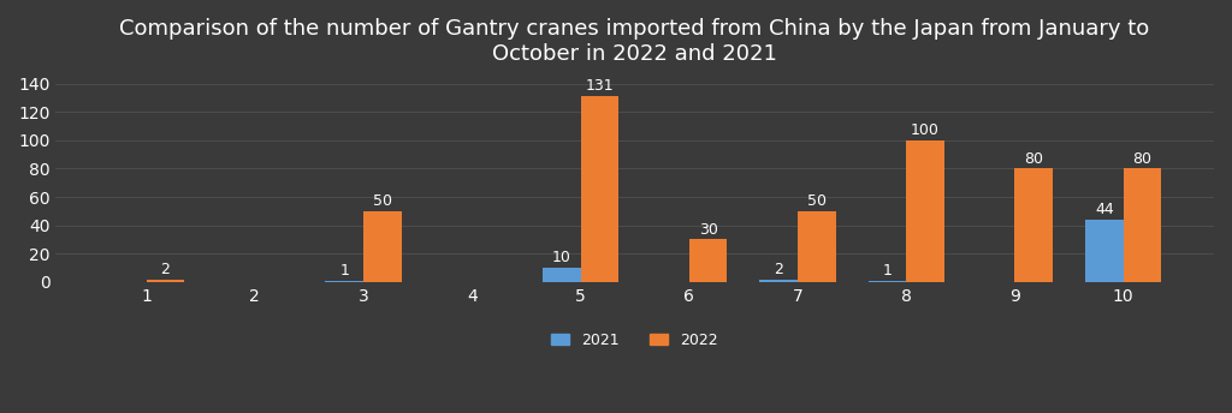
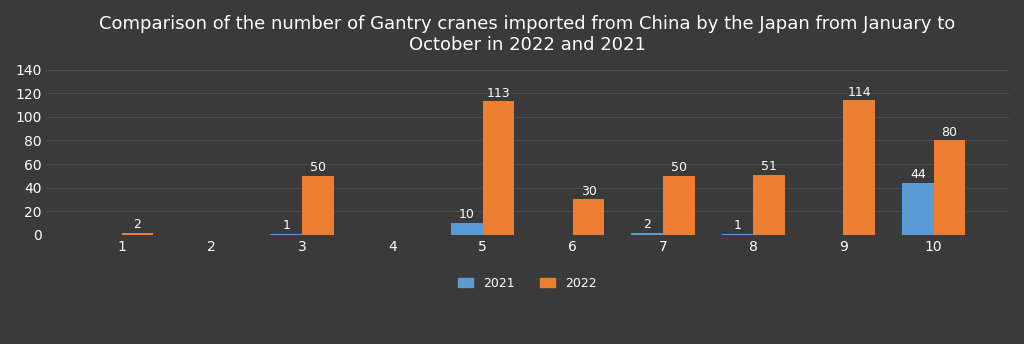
2022/5: 131 -> 113
2022/8: 100 -> 51
2022/9: 80 -> 114
